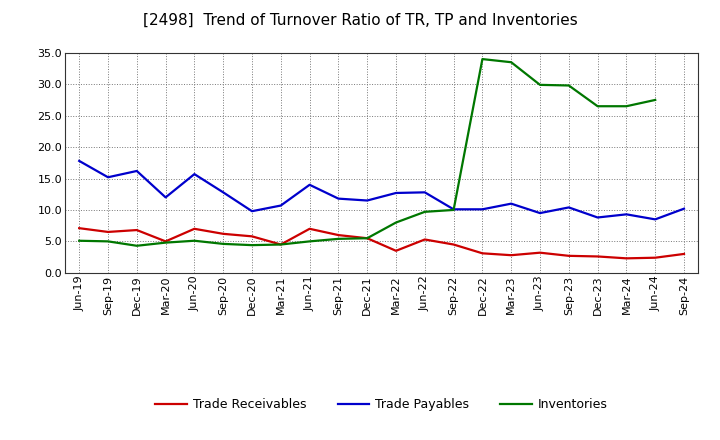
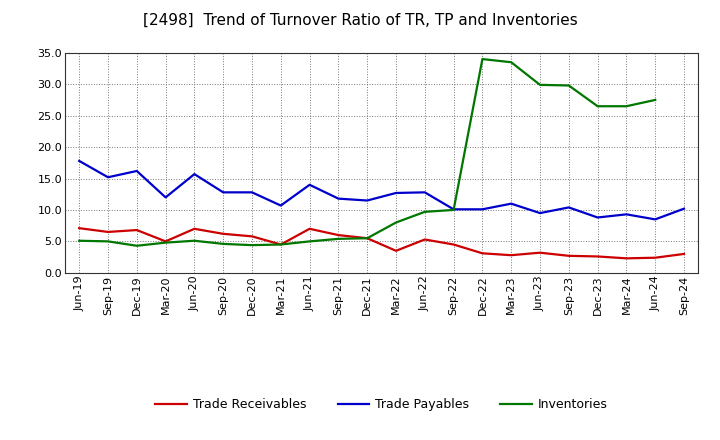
Trade Payables/Dec-20: 9.8 -> 12.8
